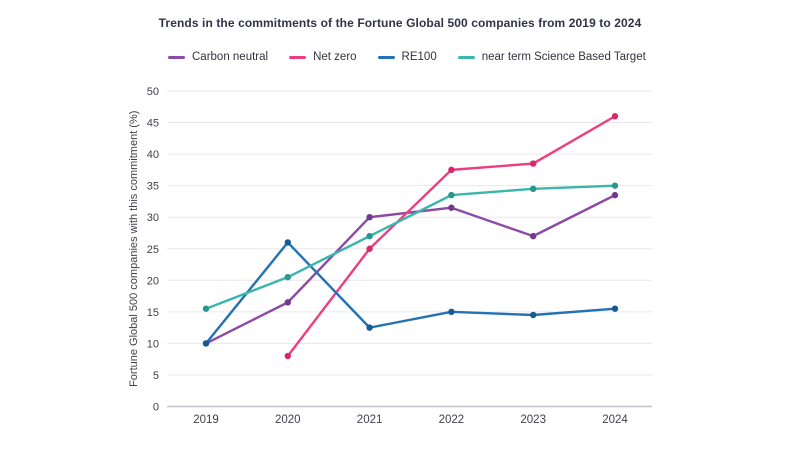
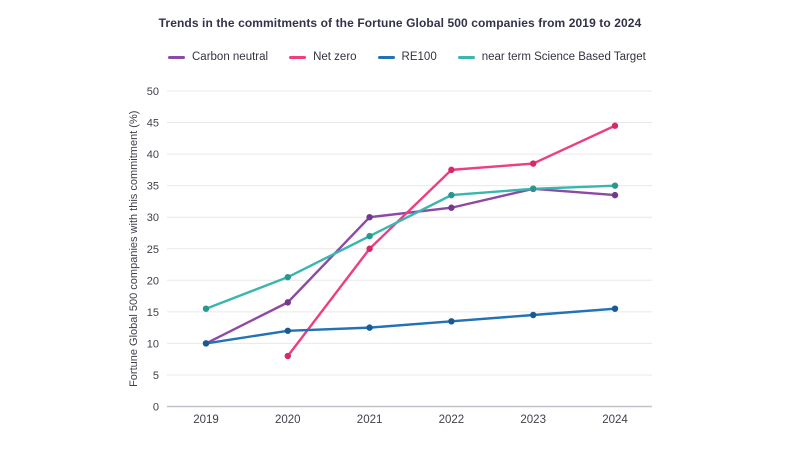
RE100/2020: 26 -> 12
RE100/2022: 15 -> 14
Carbon neutral/2023: 27 -> 34
Net zero/2024: 46 -> 44
